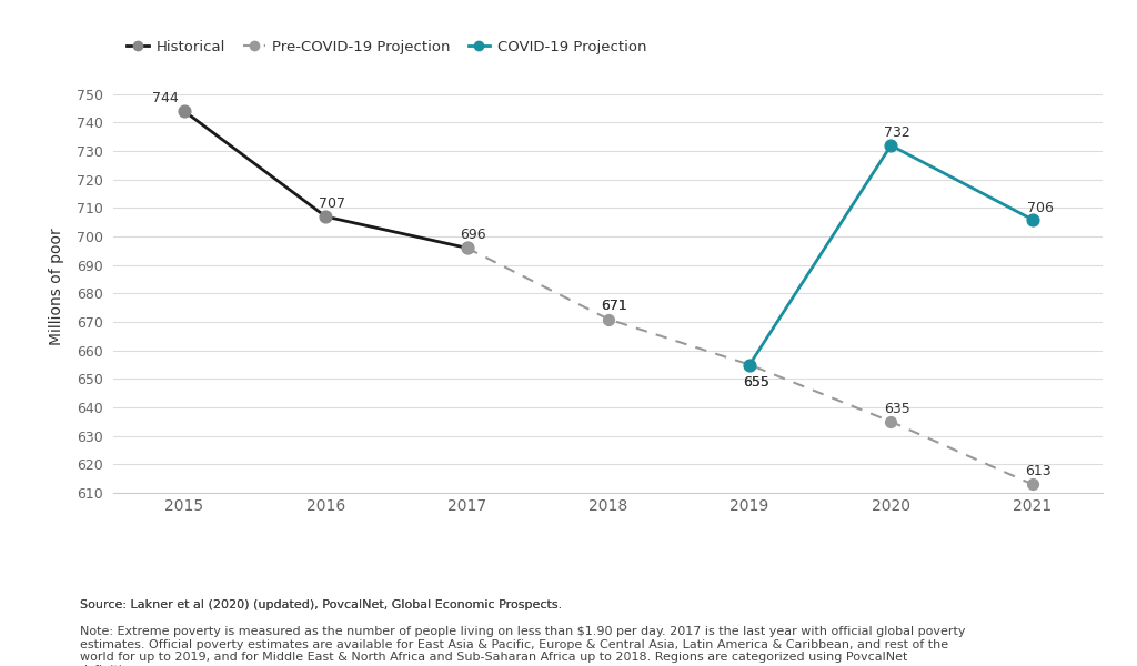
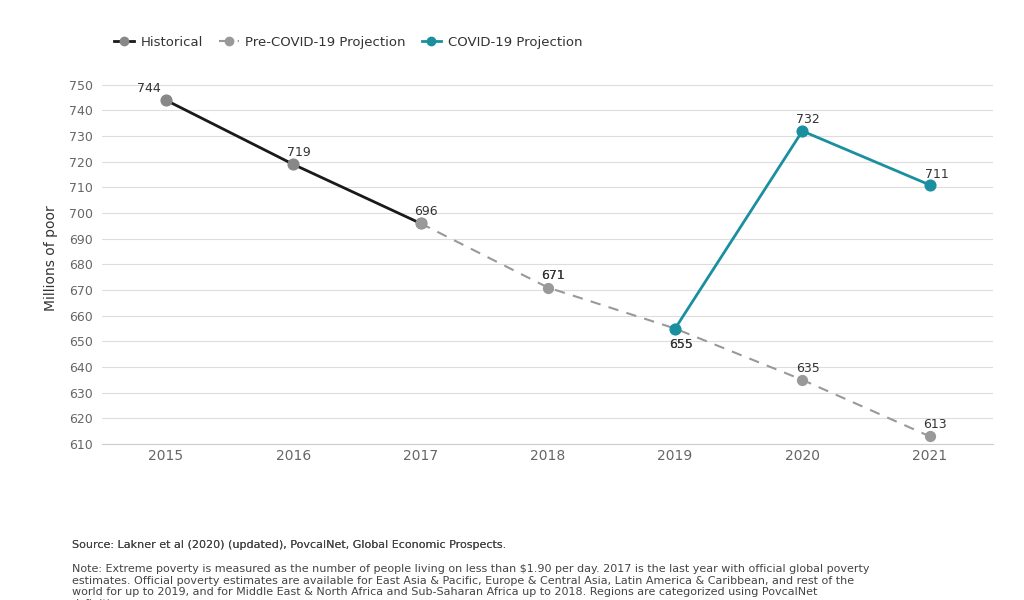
Historical/2016: 707 -> 719
COVID-19 Projection/2021: 706 -> 711
